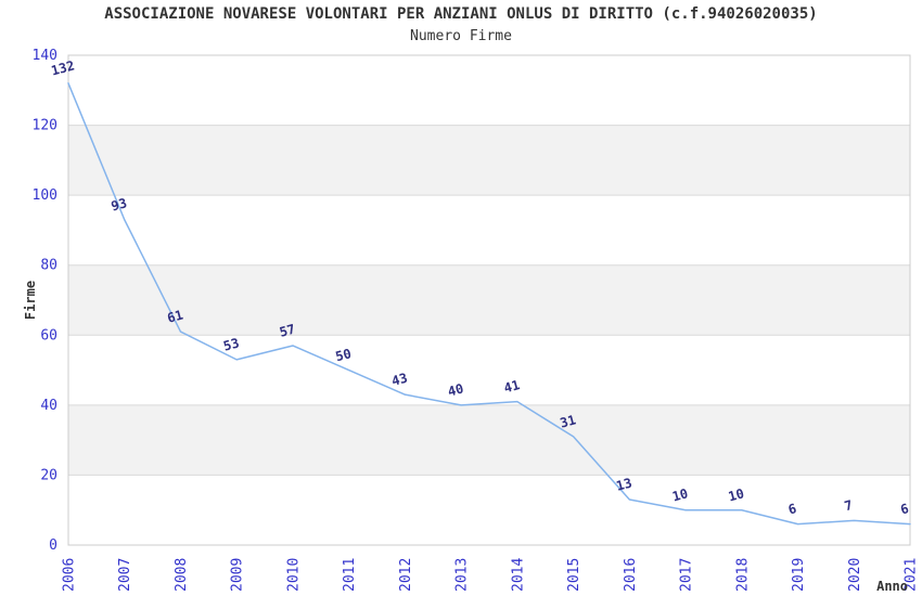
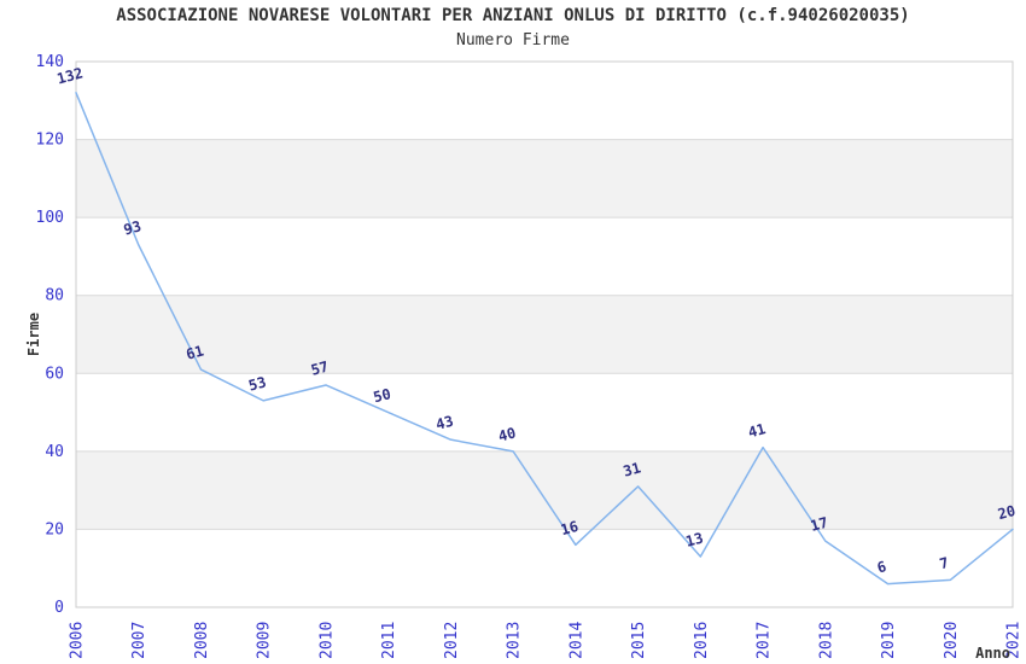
2014: 41 -> 16
2017: 10 -> 41
2018: 10 -> 17
2021: 6 -> 20
